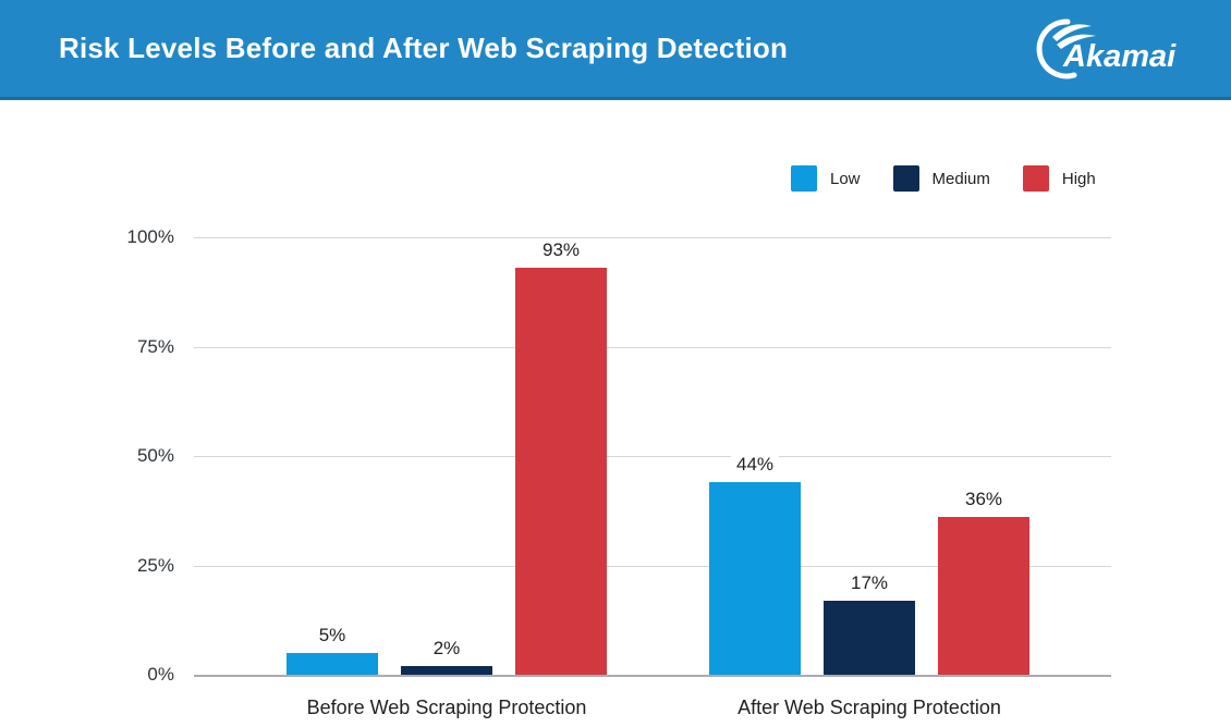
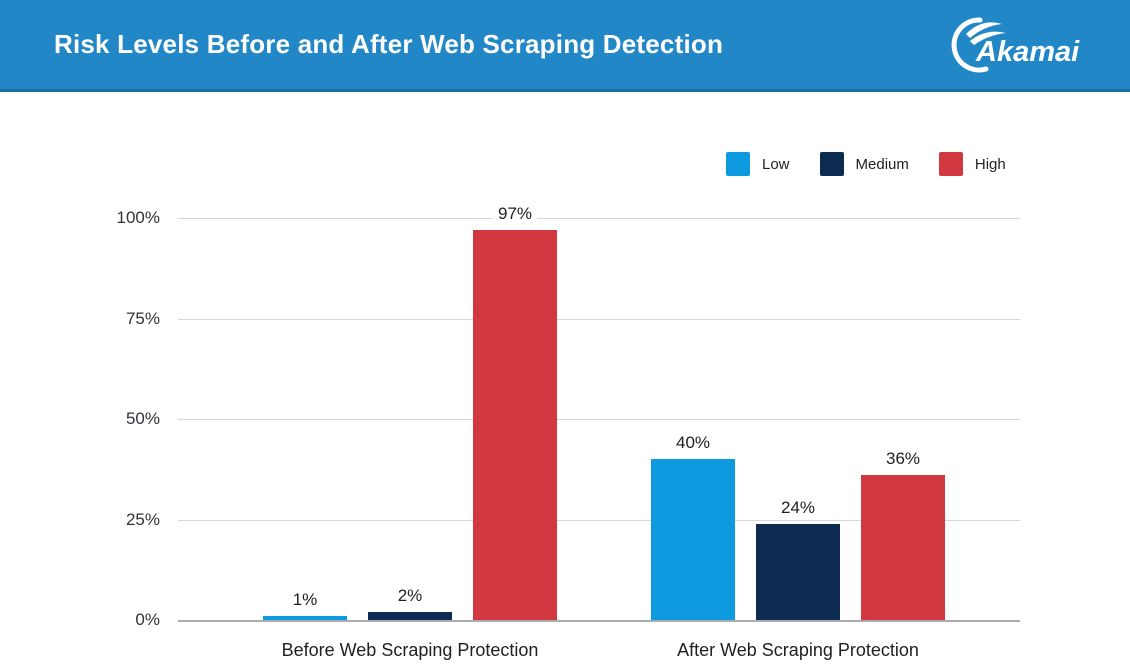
Low/Before Web Scraping Protection: 5% -> 1%
High/Before Web Scraping Protection: 93% -> 97%
Low/After Web Scraping Protection: 44% -> 40%
Medium/After Web Scraping Protection: 17% -> 24%
